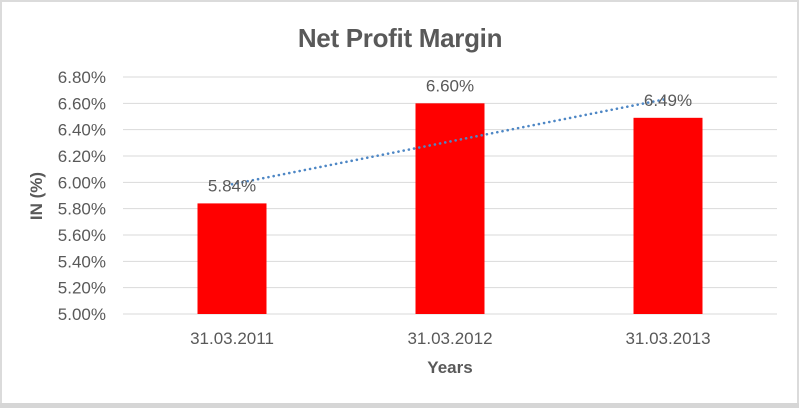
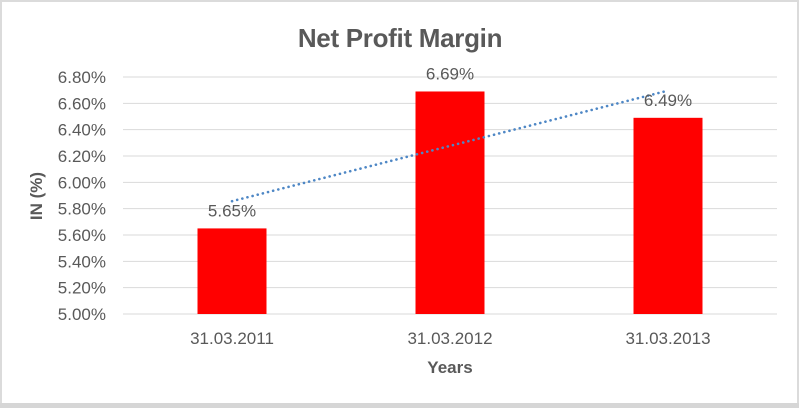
31.03.2011: 5.84% -> 5.65%
31.03.2012: 6.60% -> 6.69%
